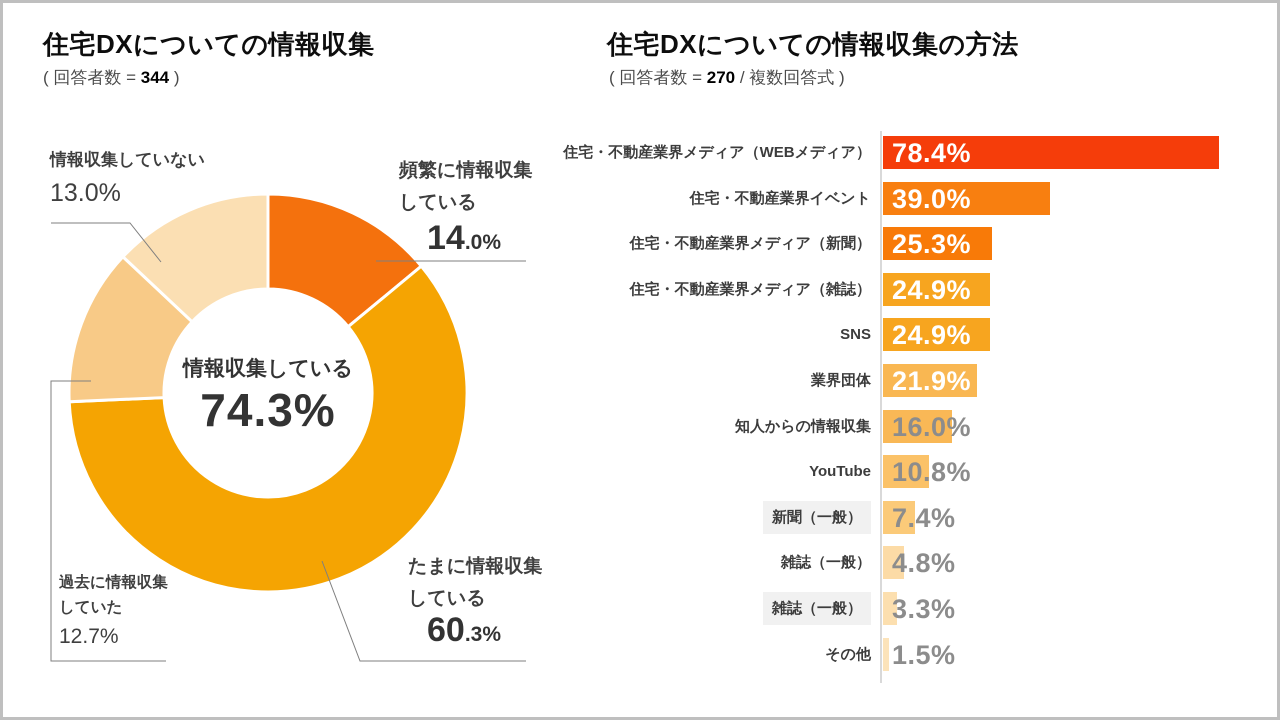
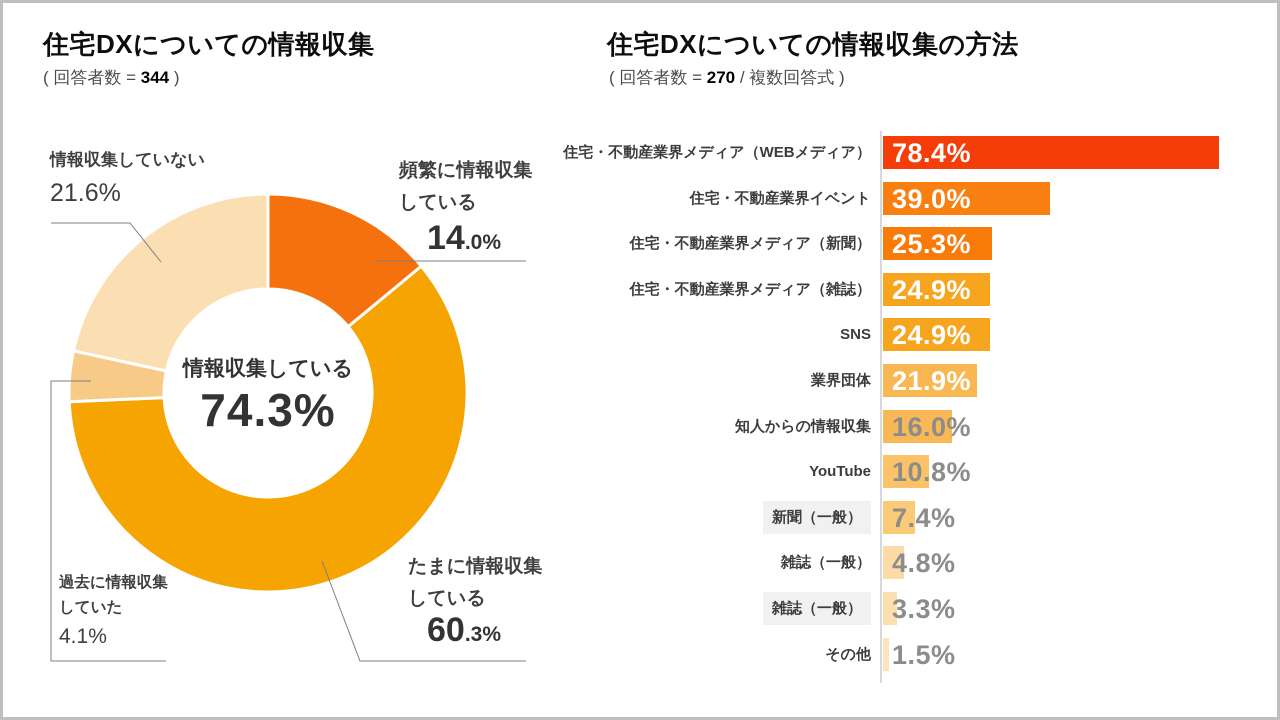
住宅DXについての情報収集/過去に情報収集していた: 12.7% -> 4.1%
住宅DXについての情報収集/情報収集していない: 13.0% -> 21.6%
